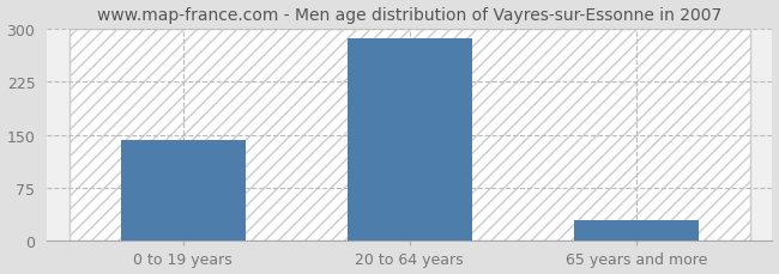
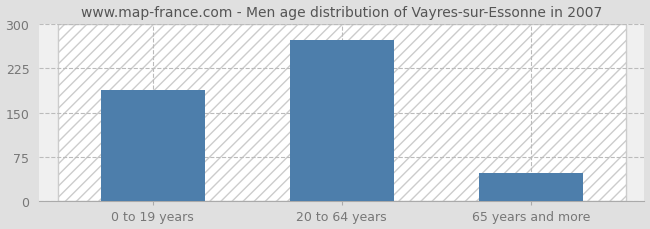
0 to 19 years: 143 -> 188
20 to 64 years: 287 -> 272
65 years and more: 30 -> 48
